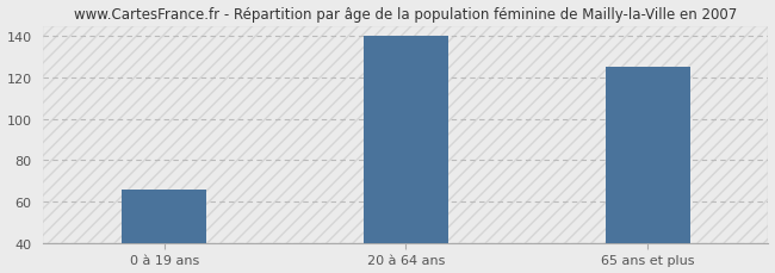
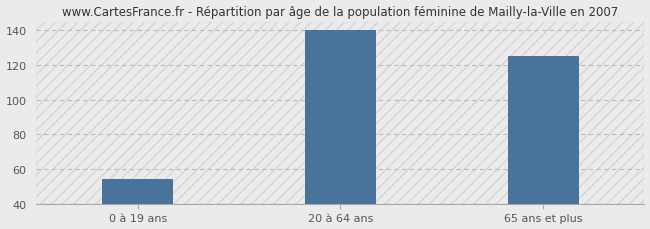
0 à 19 ans: 66 -> 54
